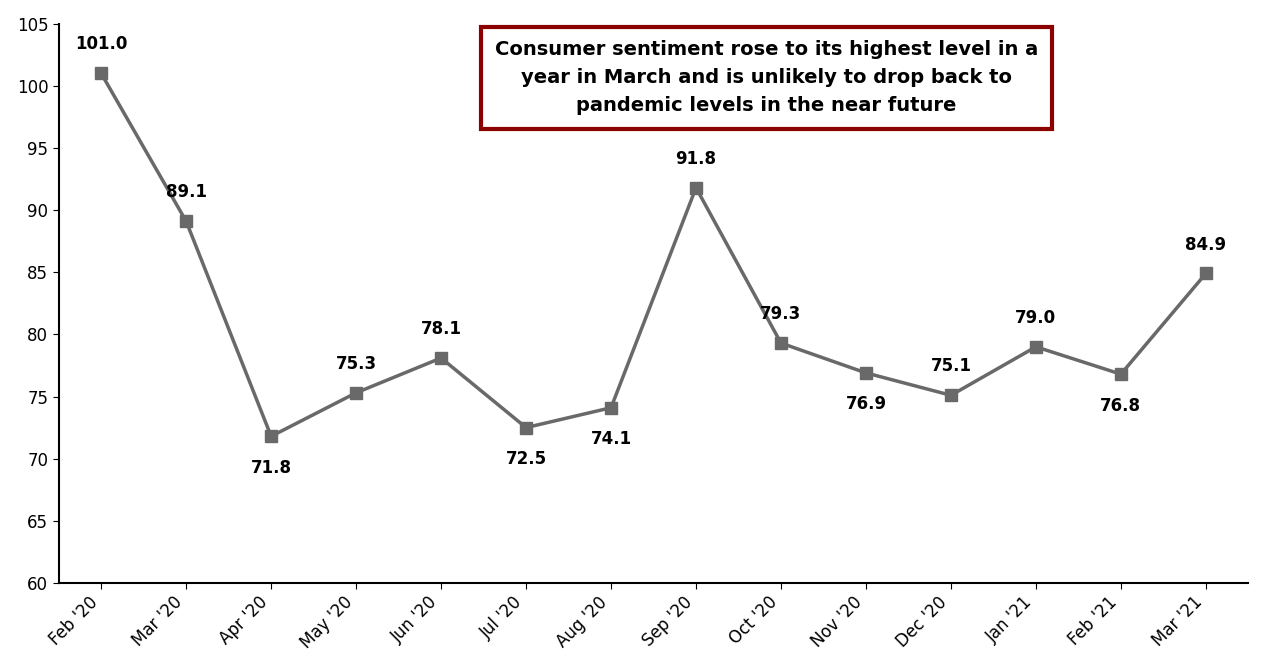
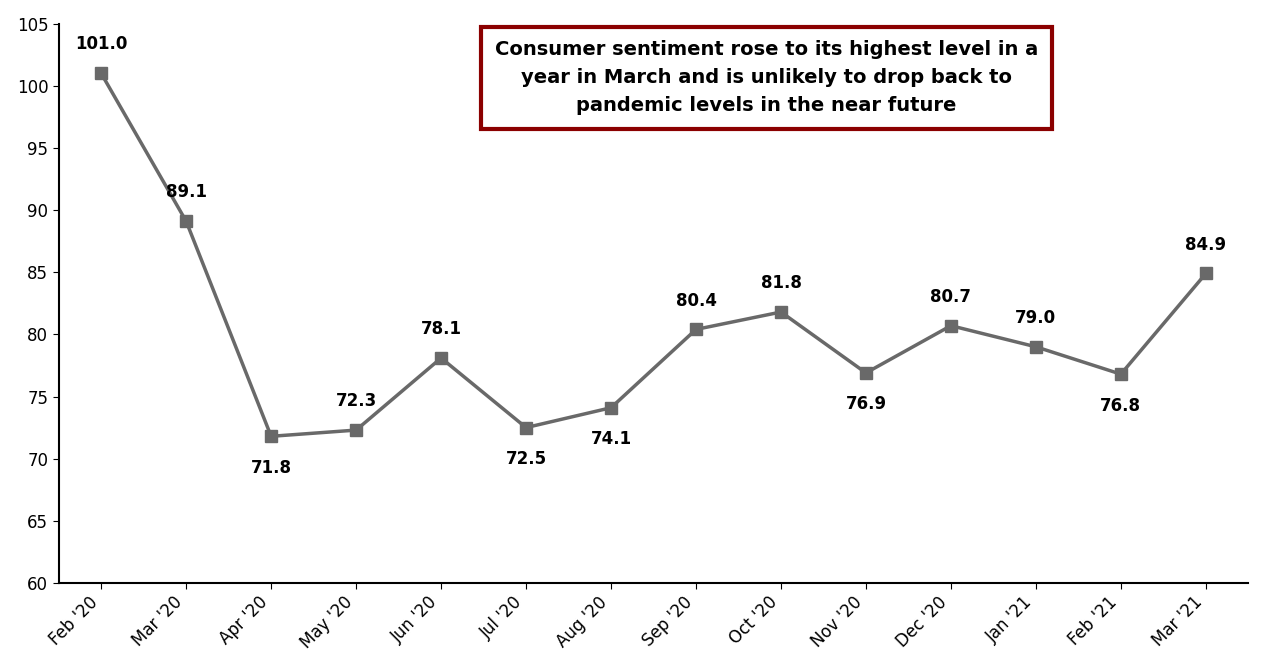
May '20: 75.3 -> 72.3
Sep '20: 91.8 -> 80.4
Oct '20: 79.3 -> 81.8
Dec '20: 75.1 -> 80.7
